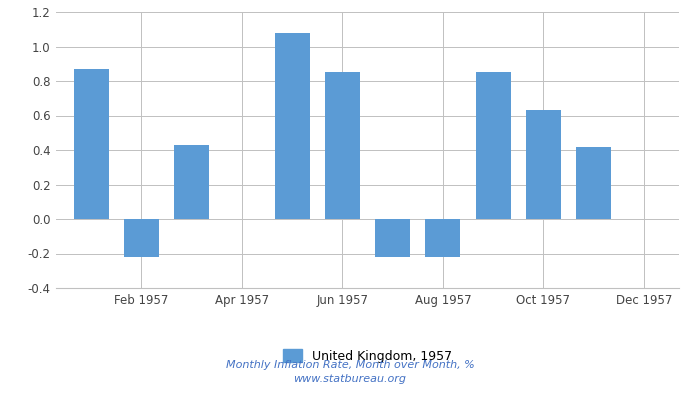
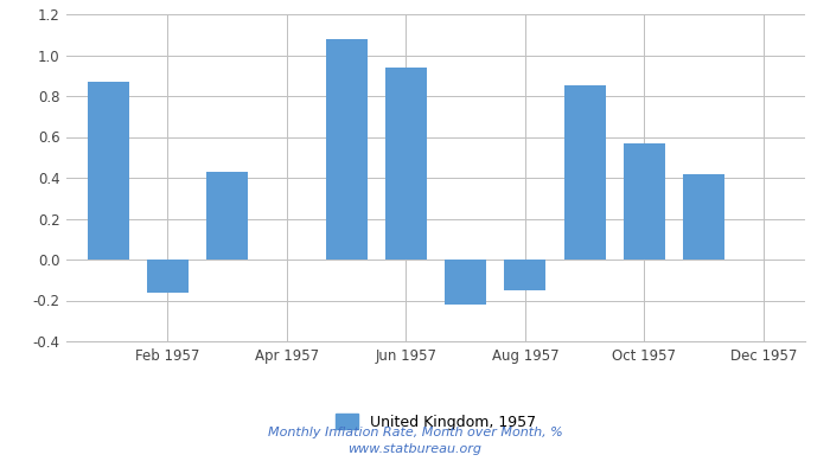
Feb 1957: -0.22 -> -0.16
Jun 1957: 0.85 -> 0.94
Aug 1957: -0.22 -> -0.15
Oct 1957: 0.63 -> 0.57
